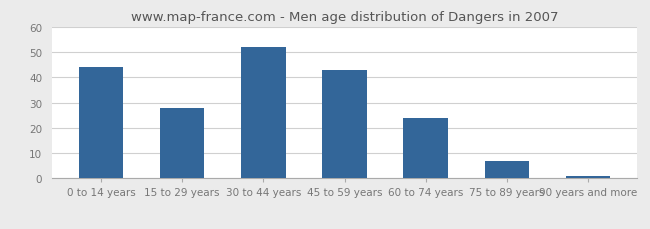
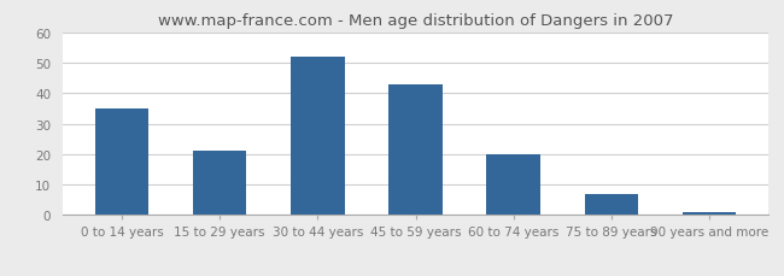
0 to 14 years: 44 -> 35
15 to 29 years: 28 -> 21
60 to 74 years: 24 -> 20
